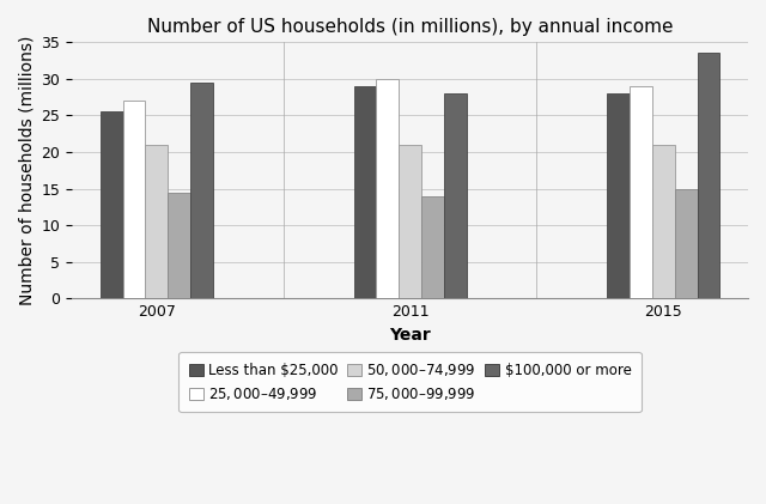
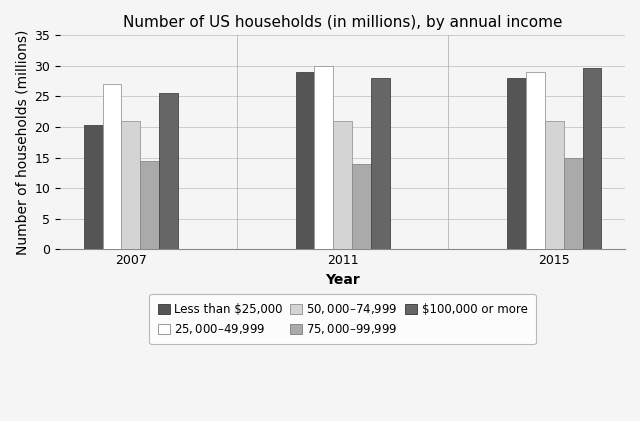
Less than $25,000/2007: 25.5 -> 20.4
$100,000 or more/2007: 29.5 -> 25.6
$100,000 or more/2015: 33.5 -> 29.6
